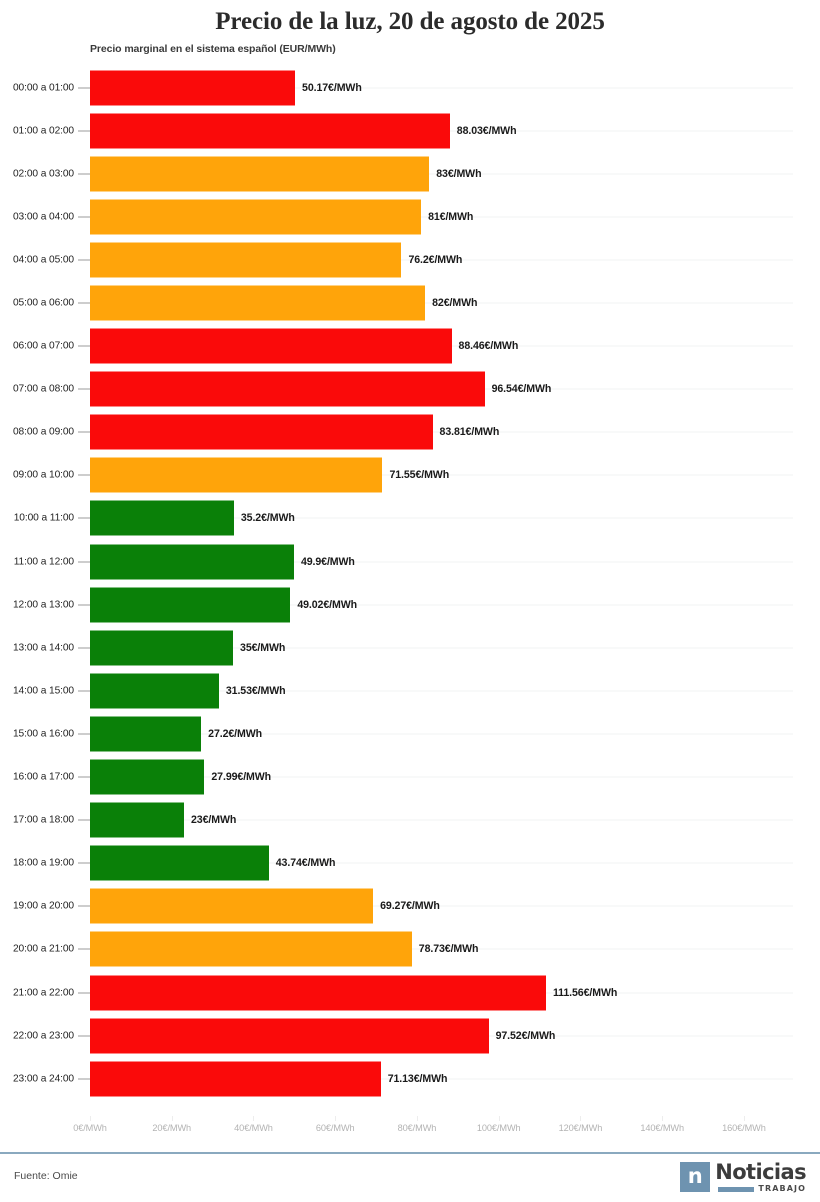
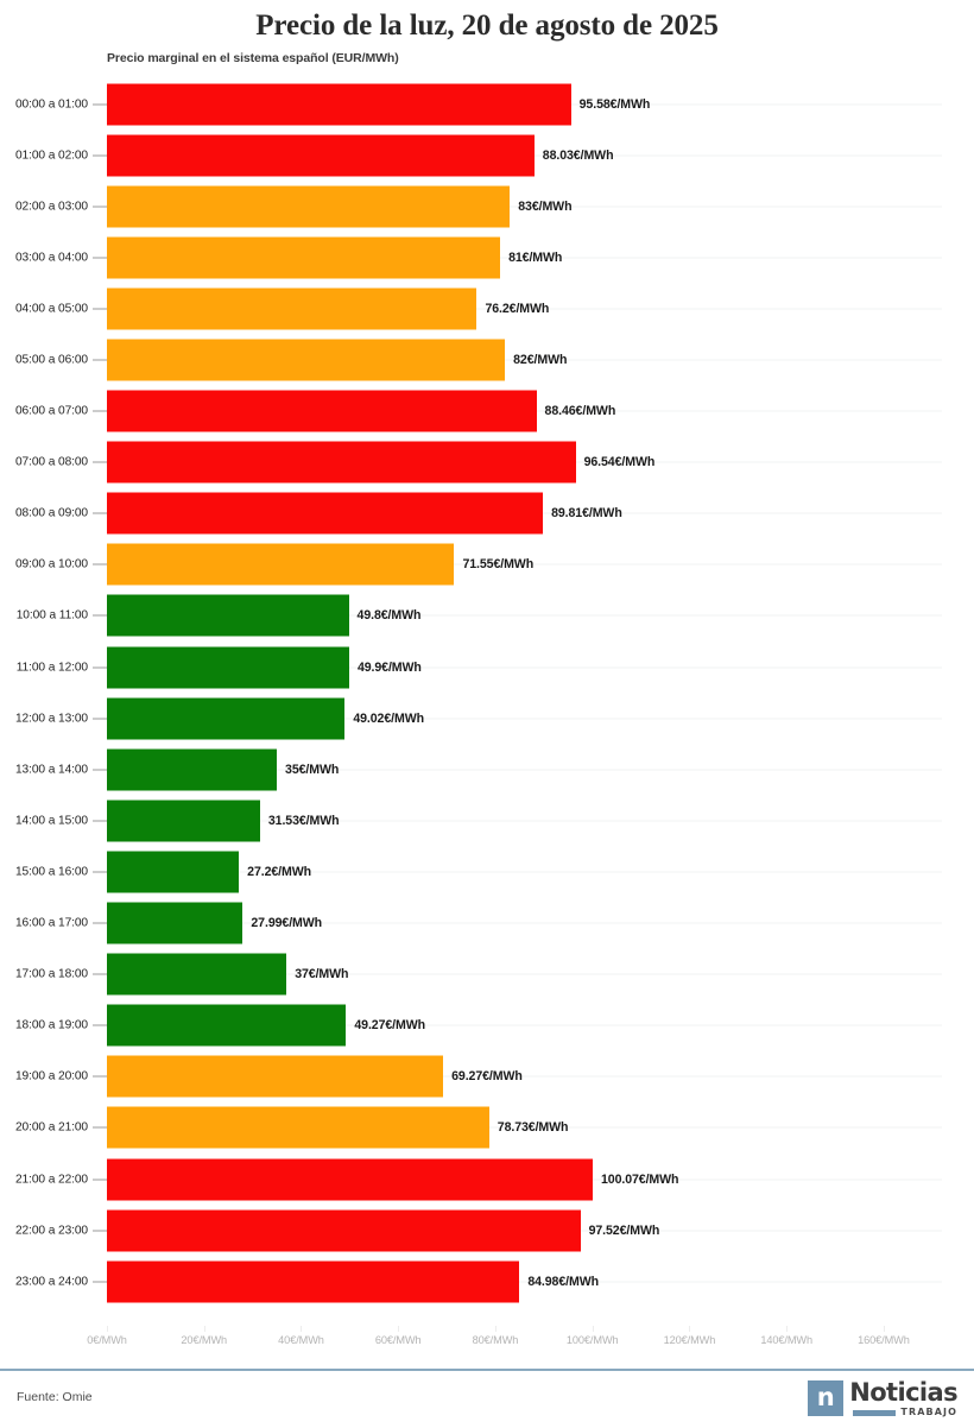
00:00 a 01:00: 50.17 -> 95.58
08:00 a 09:00: 83.81 -> 89.81
10:00 a 11:00: 35.2 -> 49.8
17:00 a 18:00: 23 -> 37
18:00 a 19:00: 43.74 -> 49.27
21:00 a 22:00: 111.56 -> 100.07
23:00 a 24:00: 71.13 -> 84.98
